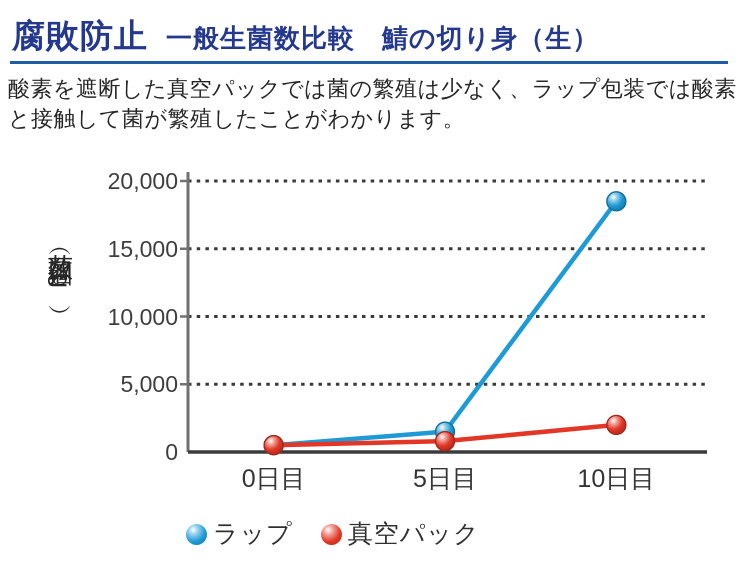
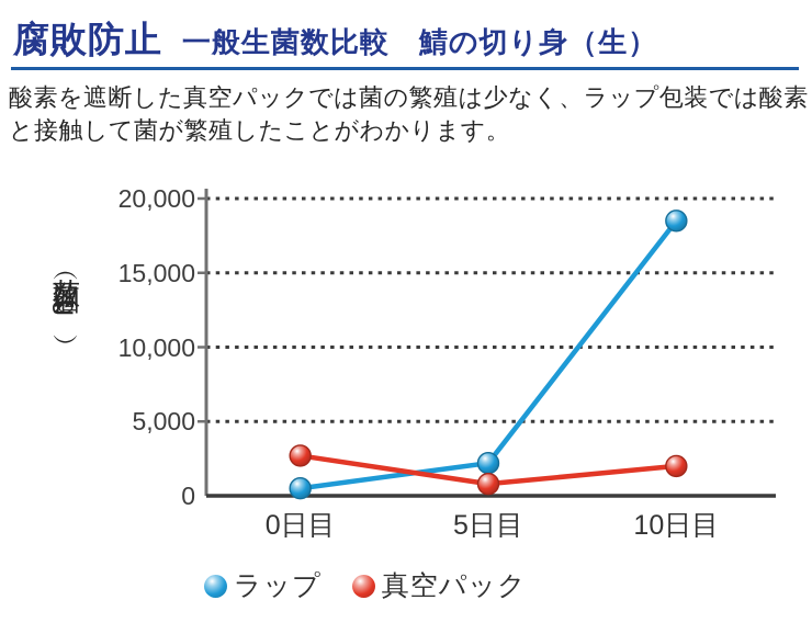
真空パック/0日目: 500 -> 2700
ラップ/5日目: 1500 -> 2200
